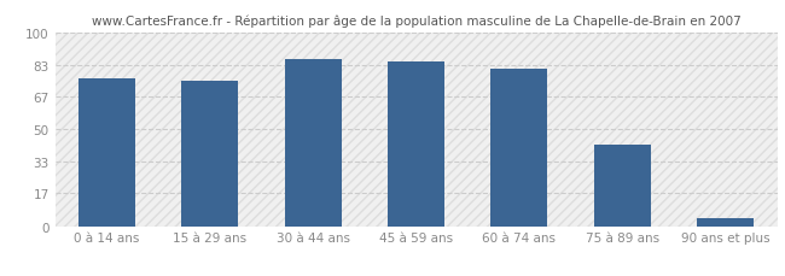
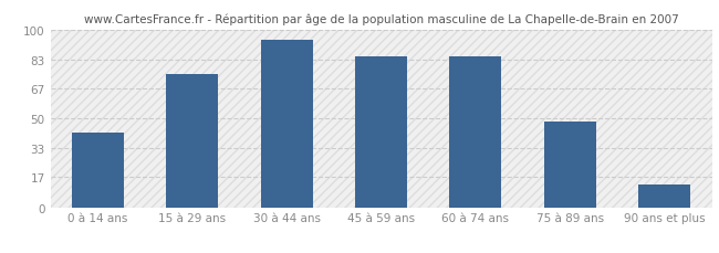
0 à 14 ans: 76 -> 42
30 à 44 ans: 86 -> 94
60 à 74 ans: 81 -> 85
75 à 89 ans: 42 -> 48
90 ans et plus: 4 -> 13
